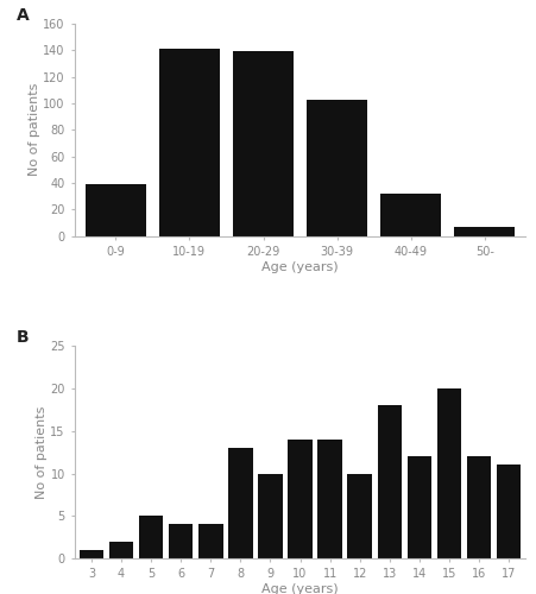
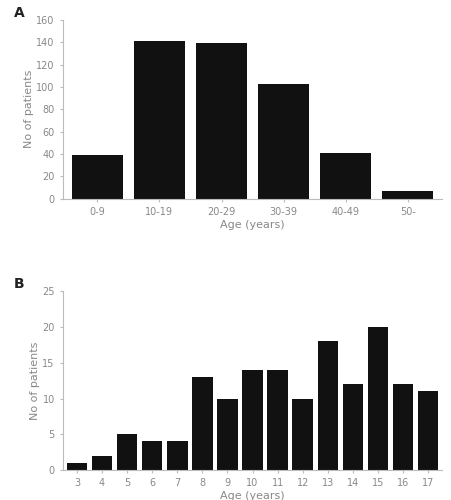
40-49: 32 -> 41
